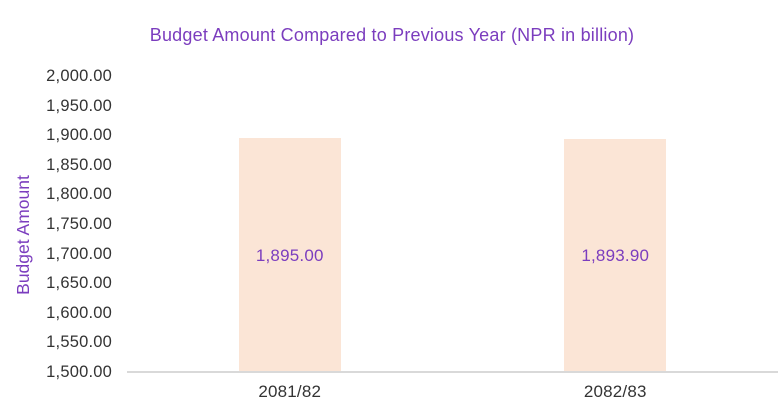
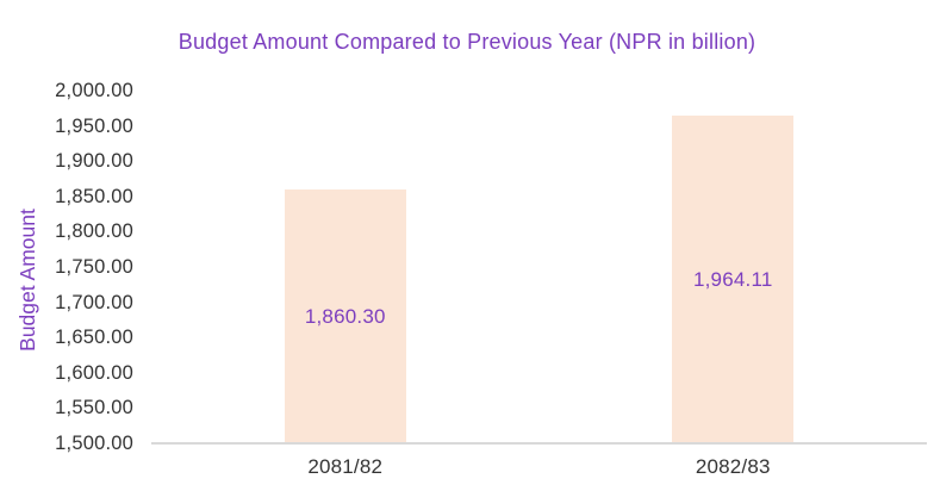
2081/82: 1,895.00 -> 1,860.30
2082/83: 1,893.90 -> 1,964.11
